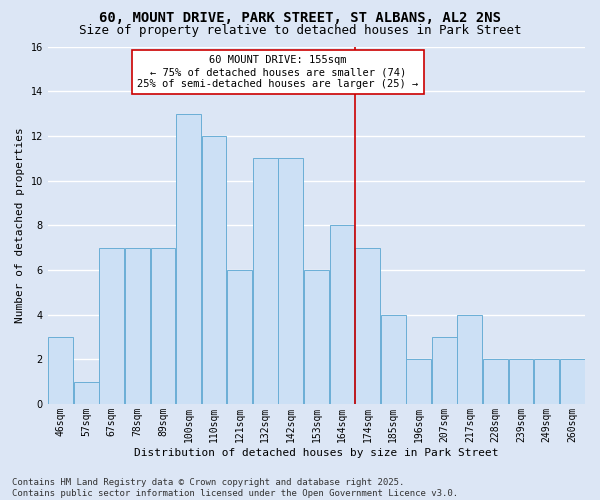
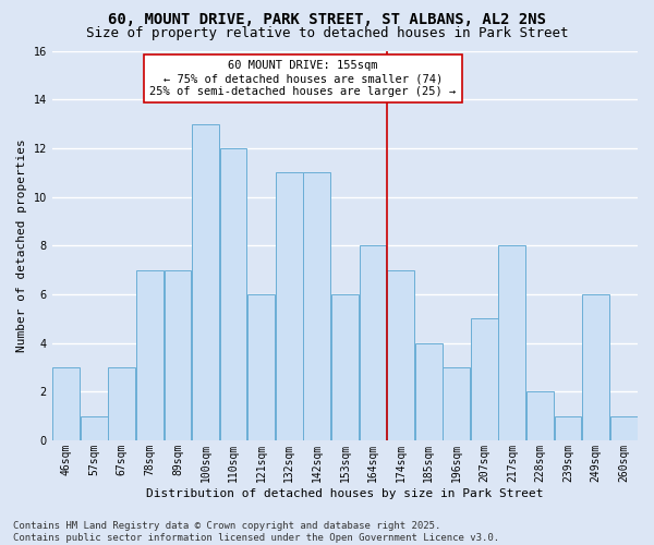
67sqm: 7 -> 3
196sqm: 2 -> 3
207sqm: 3 -> 5
217sqm: 4 -> 8
239sqm: 2 -> 1
249sqm: 2 -> 6
260sqm: 2 -> 1
